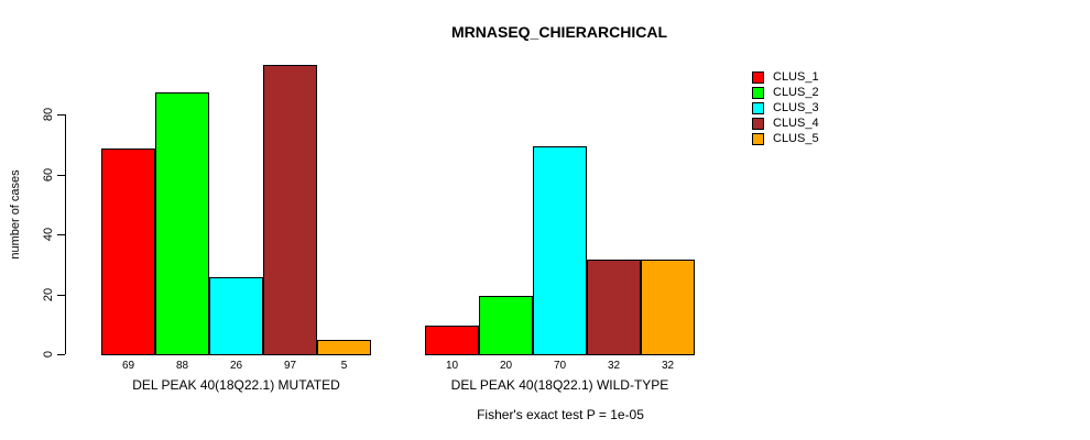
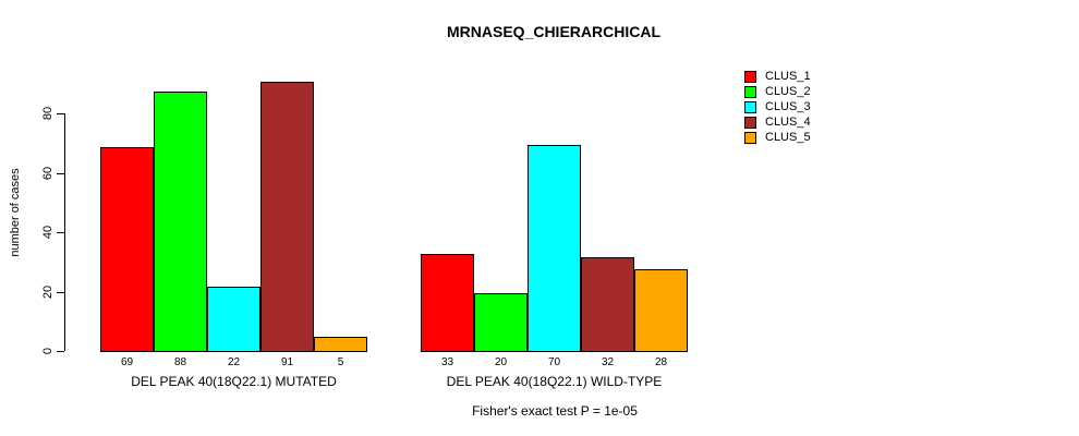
CLUS_3/DEL PEAK 40(18Q22.1) MUTATED: 26 -> 22
CLUS_4/DEL PEAK 40(18Q22.1) MUTATED: 97 -> 91
CLUS_1/DEL PEAK 40(18Q22.1) WILD-TYPE: 10 -> 33
CLUS_5/DEL PEAK 40(18Q22.1) WILD-TYPE: 32 -> 28
